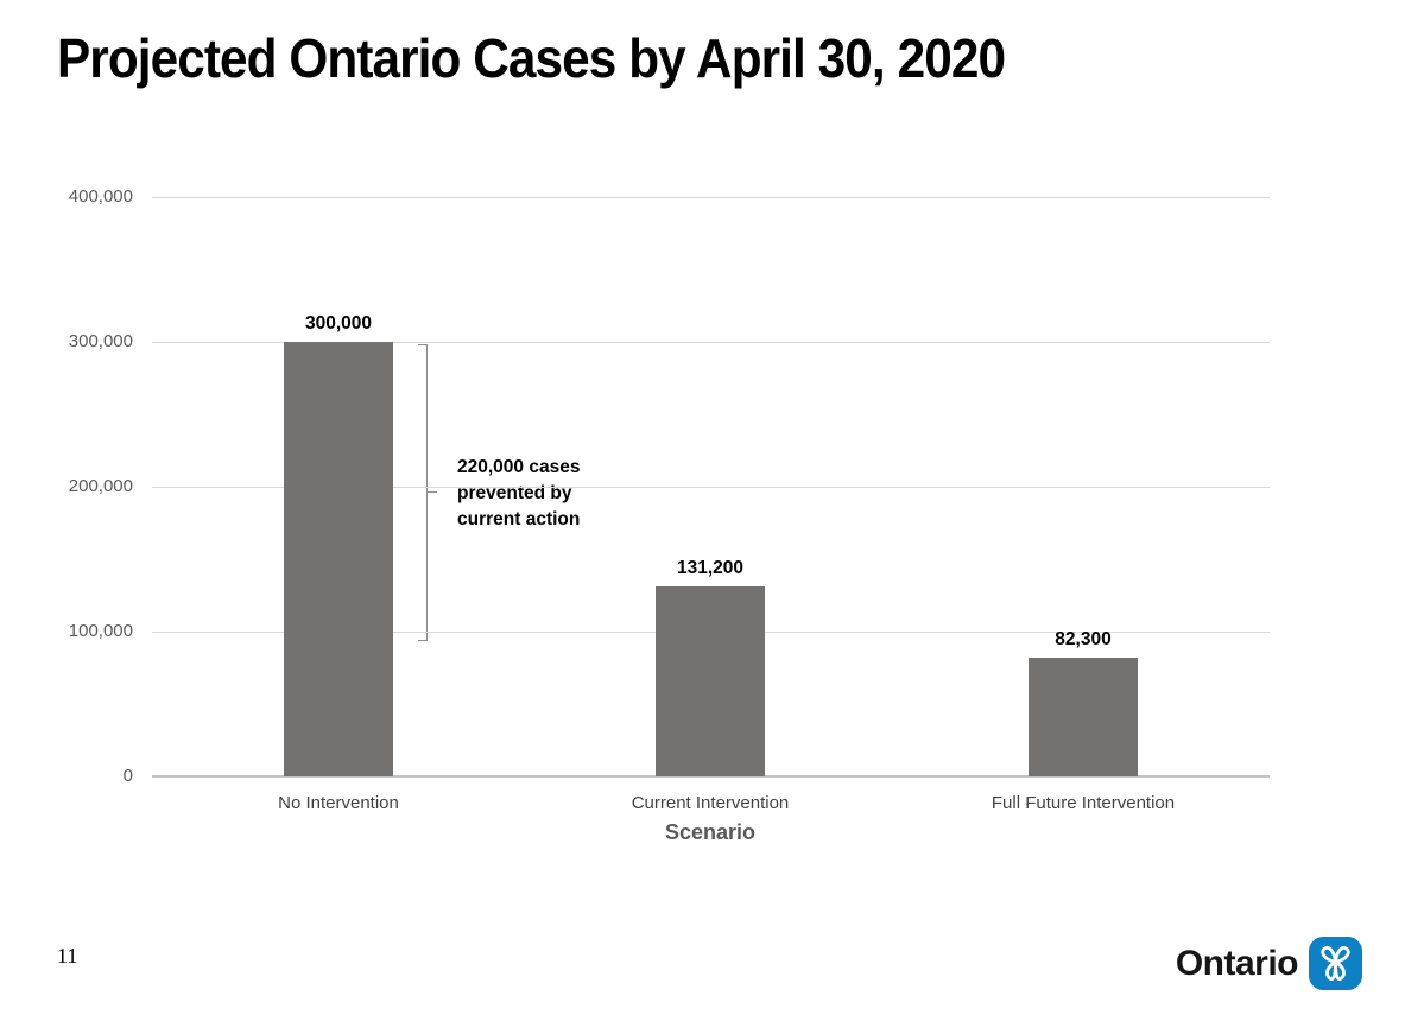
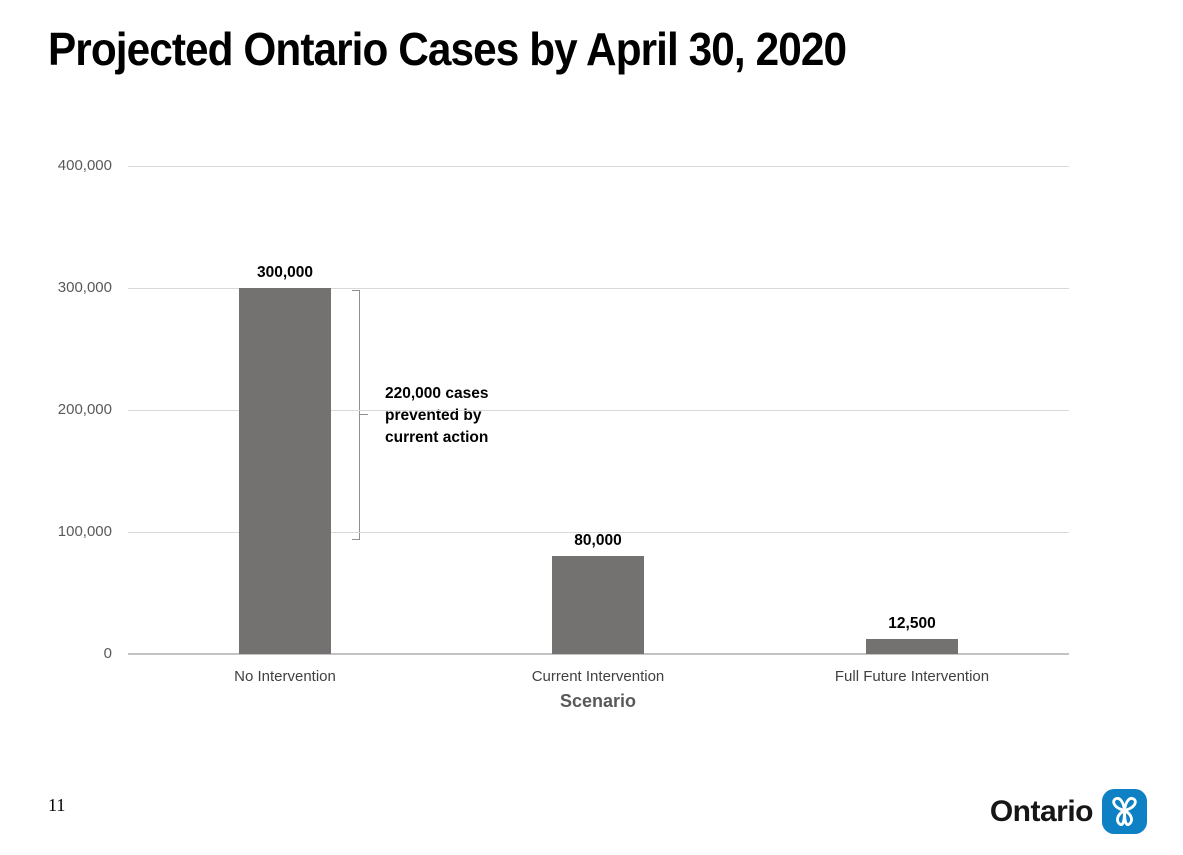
Current Intervention: 131,200 -> 80,000
Full Future Intervention: 82,300 -> 12,500
